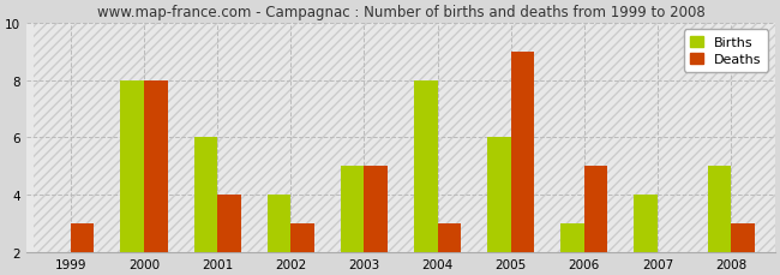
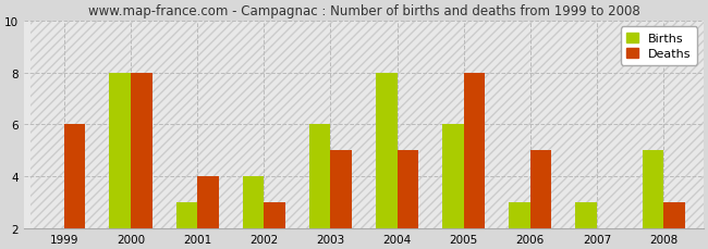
Deaths/1999: 3 -> 6
Births/2001: 6 -> 3
Births/2003: 5 -> 6
Deaths/2004: 3 -> 5
Deaths/2005: 9 -> 8
Births/2007: 4 -> 3
